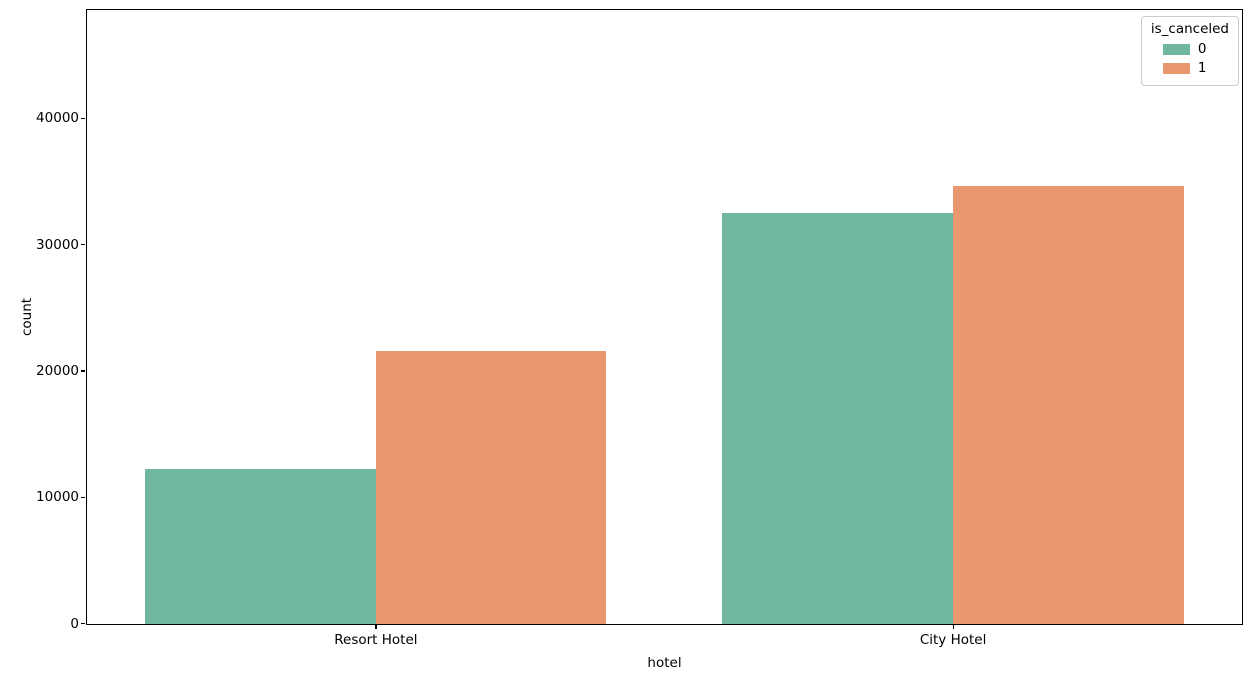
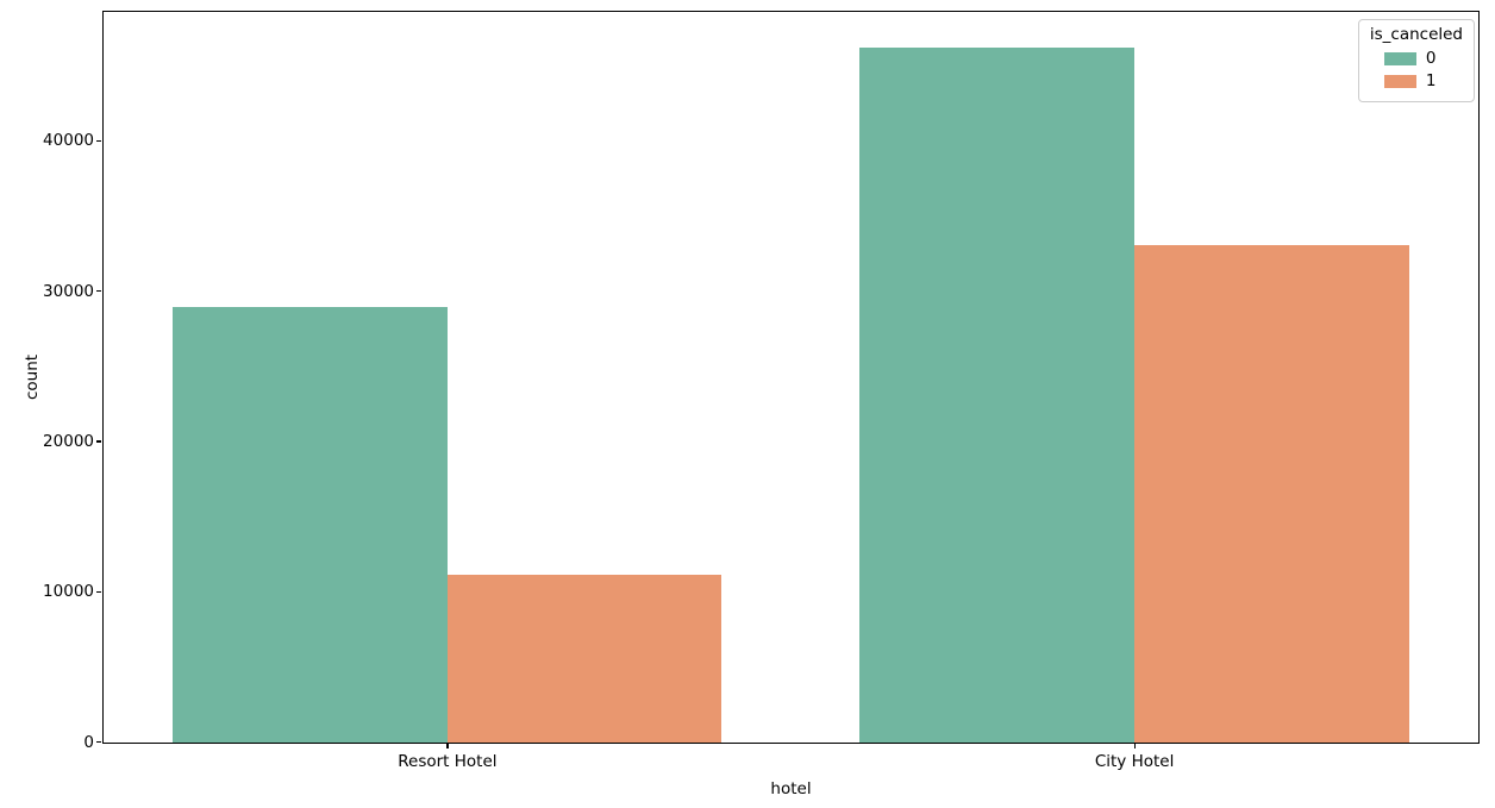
0/Resort Hotel: 12300 -> 28900
1/Resort Hotel: 21600 -> 11100
0/City Hotel: 32500 -> 46200
1/City Hotel: 34700 -> 33100
